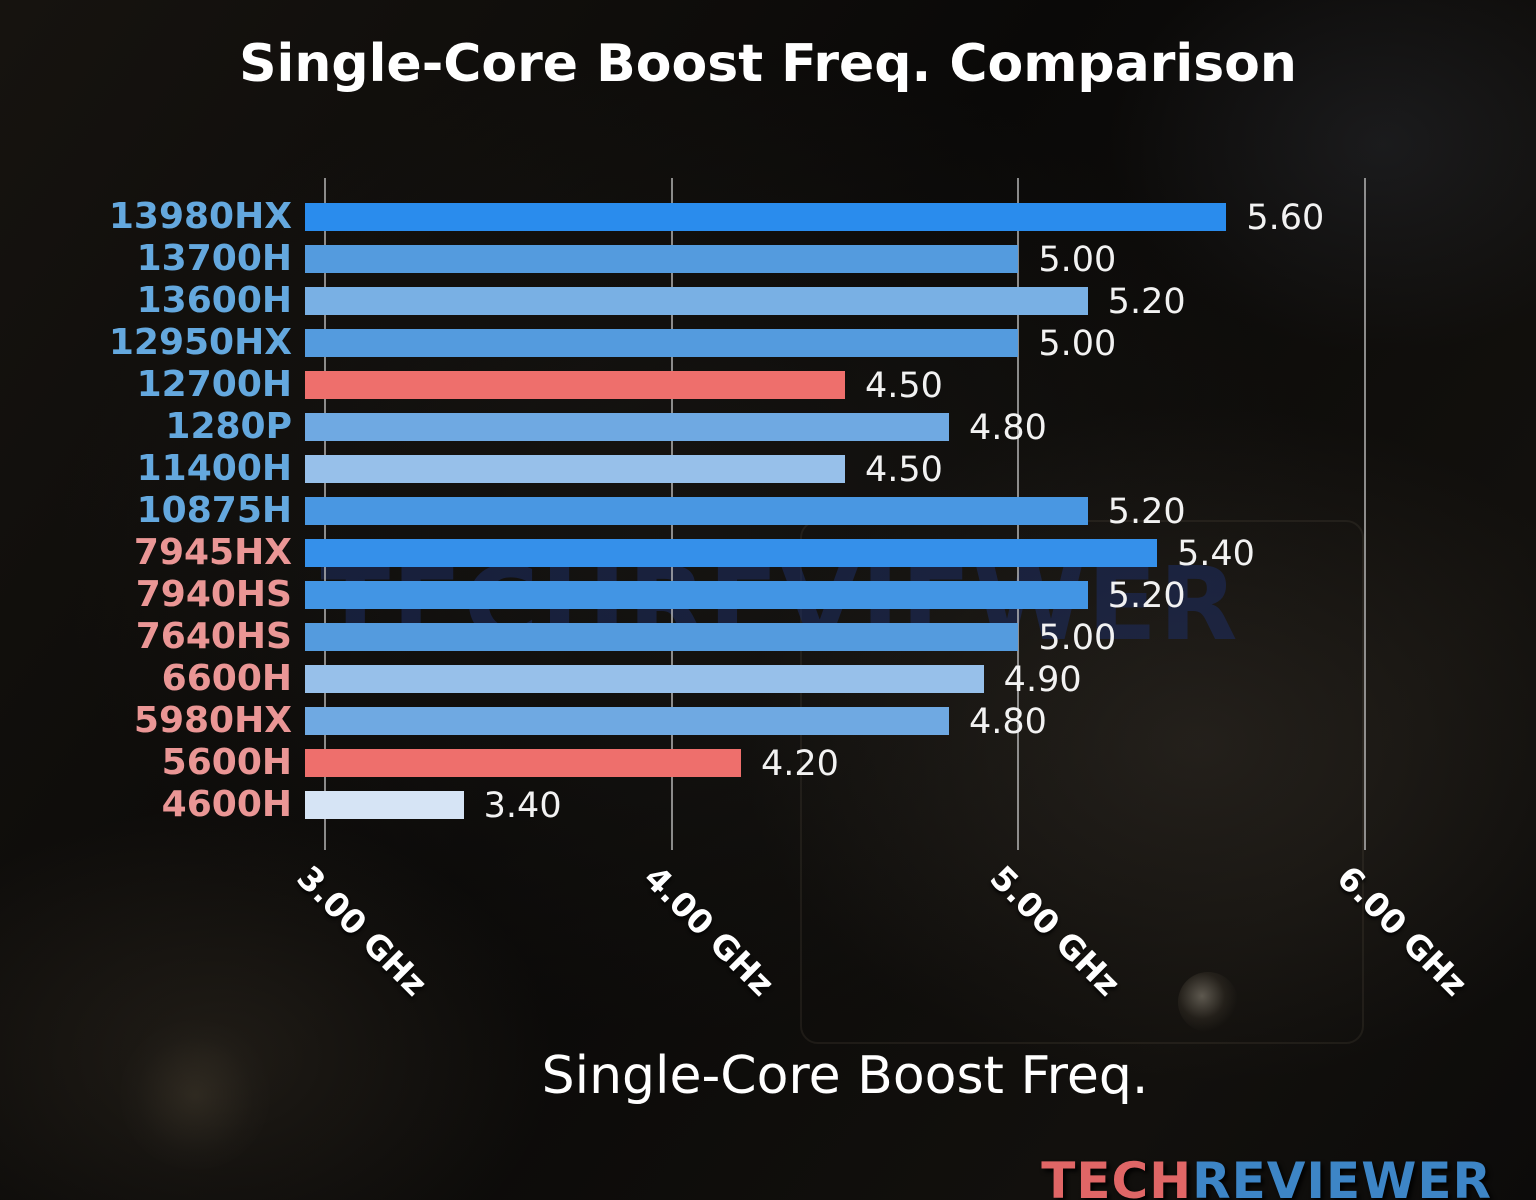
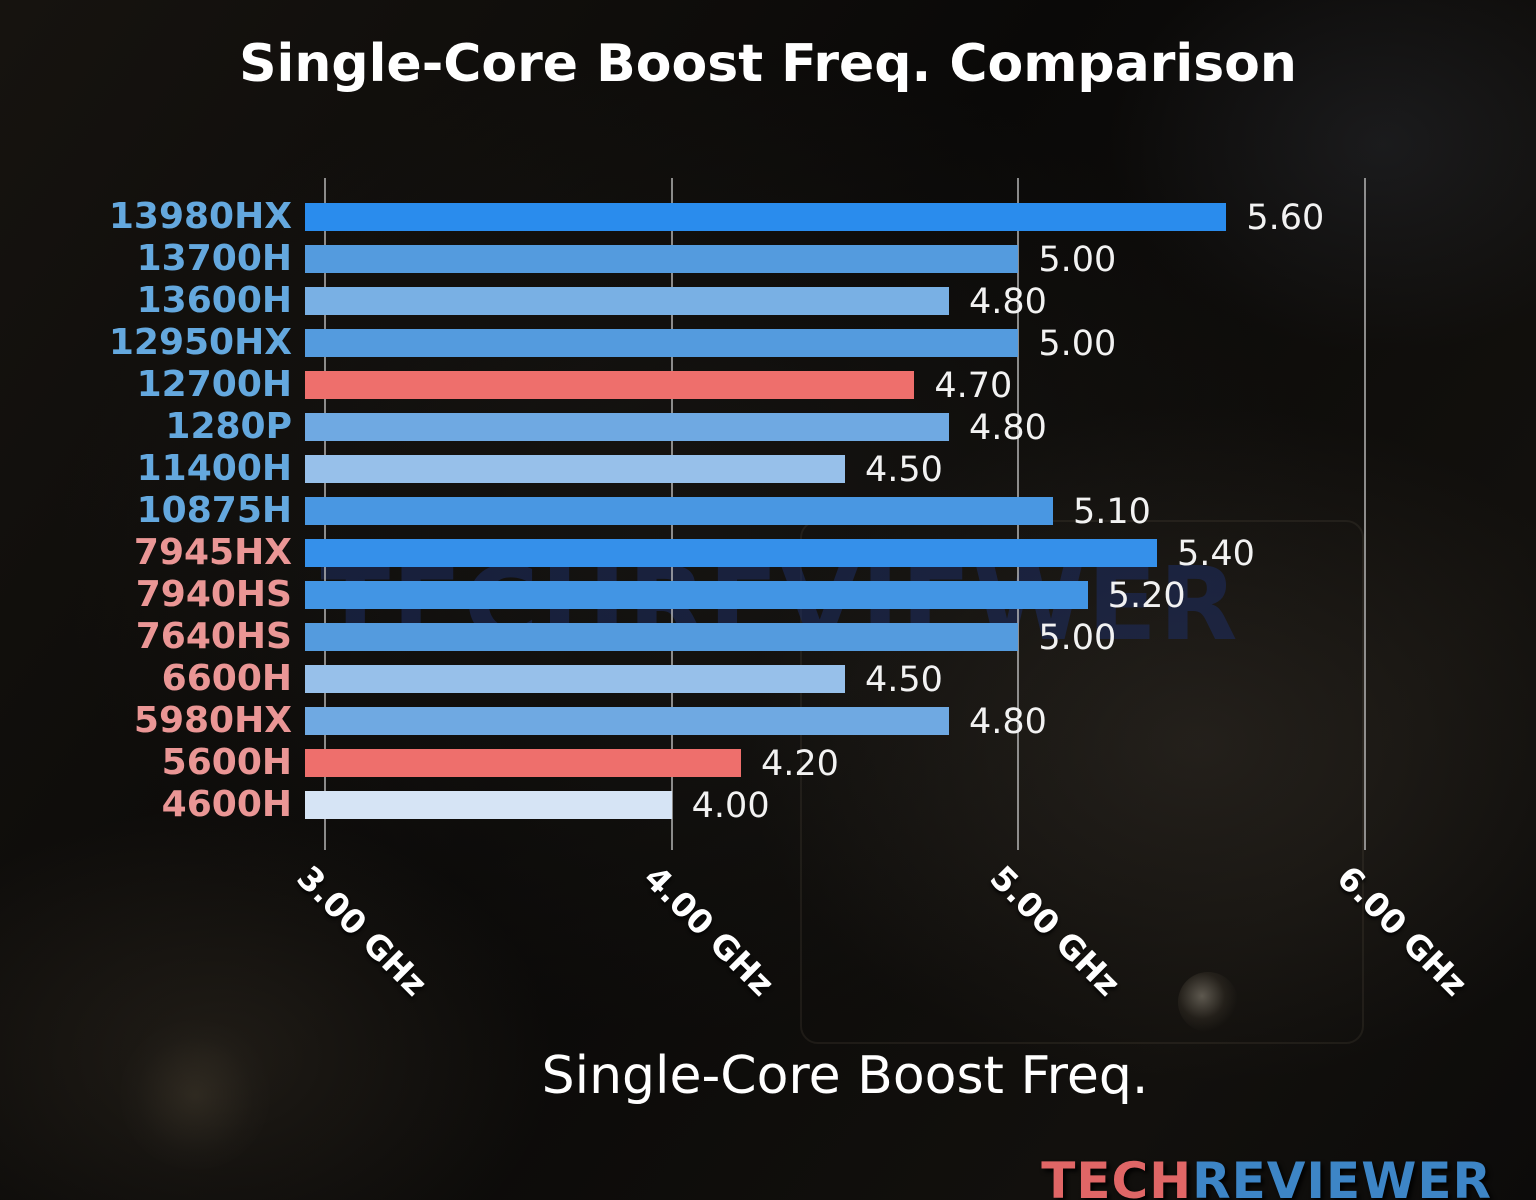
13600H: 5.20 -> 4.80
12700H: 4.50 -> 4.70
10875H: 5.20 -> 5.10
6600H: 4.90 -> 4.50
4600H: 3.40 -> 4.00
